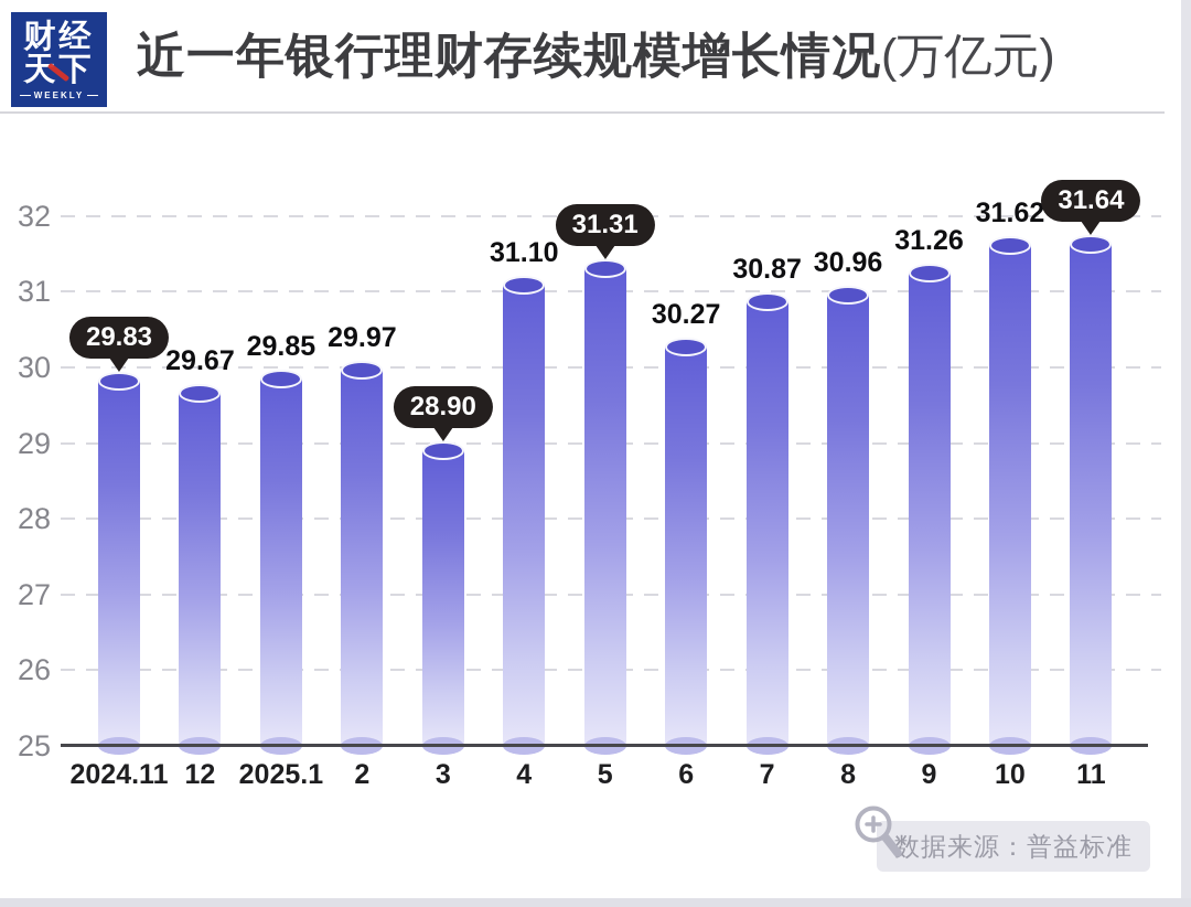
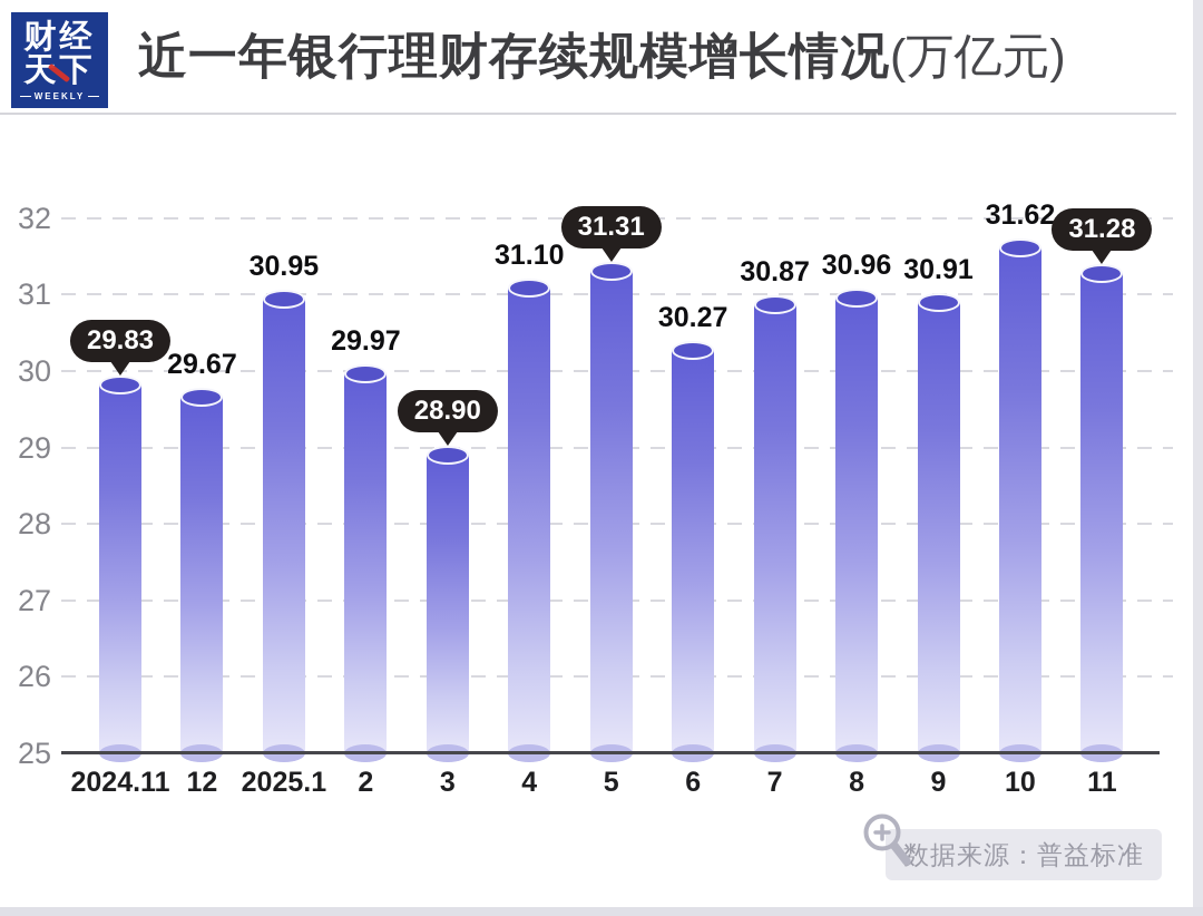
2025.1: 29.85 -> 30.95
9: 31.26 -> 30.91
11: 31.64 -> 31.28
